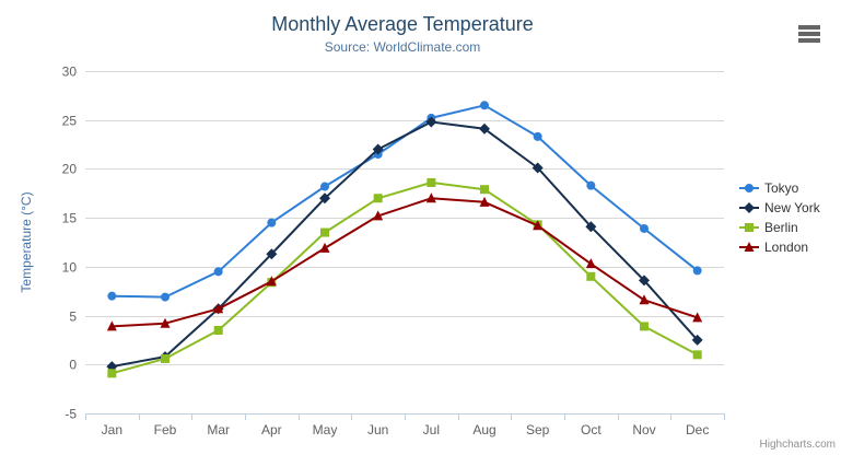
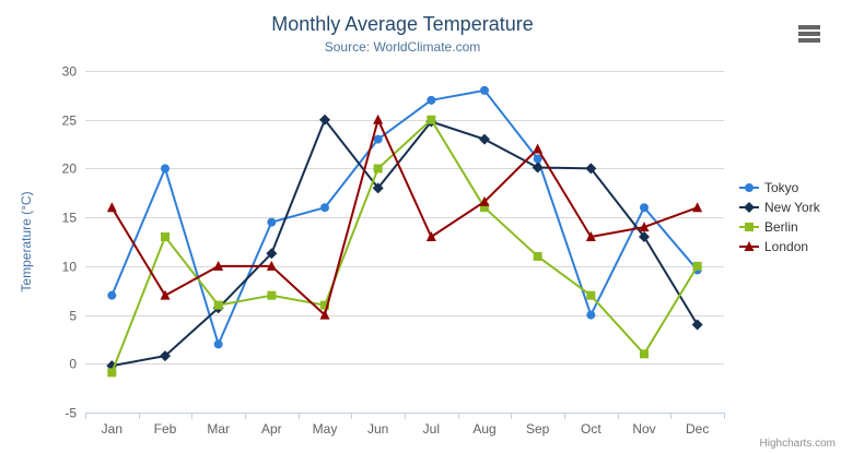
London/Jan: 4 -> 16
Tokyo/Feb: 7 -> 20
Berlin/Feb: 1 -> 13
London/Feb: 4 -> 7
Tokyo/Mar: 10 -> 2
Berlin/Mar: 4 -> 6
London/Mar: 6 -> 10
Berlin/Apr: 8 -> 7
London/Apr: 8 -> 10
Tokyo/May: 18 -> 16
New York/May: 17 -> 25
Berlin/May: 14 -> 6
London/May: 12 -> 5
Tokyo/Jun: 22 -> 23
New York/Jun: 22 -> 18
Berlin/Jun: 17 -> 20
London/Jun: 15 -> 25
Tokyo/Jul: 25 -> 27
Berlin/Jul: 19 -> 25
London/Jul: 17 -> 13
Tokyo/Aug: 26 -> 28
New York/Aug: 24 -> 23
Berlin/Aug: 18 -> 16
Tokyo/Sep: 23 -> 21
Berlin/Sep: 14 -> 11
London/Sep: 14 -> 22
Tokyo/Oct: 18 -> 5
New York/Oct: 14 -> 20
Berlin/Oct: 9 -> 7
London/Oct: 10 -> 13
Tokyo/Nov: 14 -> 16
New York/Nov: 9 -> 13
Berlin/Nov: 4 -> 1
London/Nov: 7 -> 14
New York/Dec: 2 -> 4
Berlin/Dec: 1 -> 10
London/Dec: 5 -> 16
